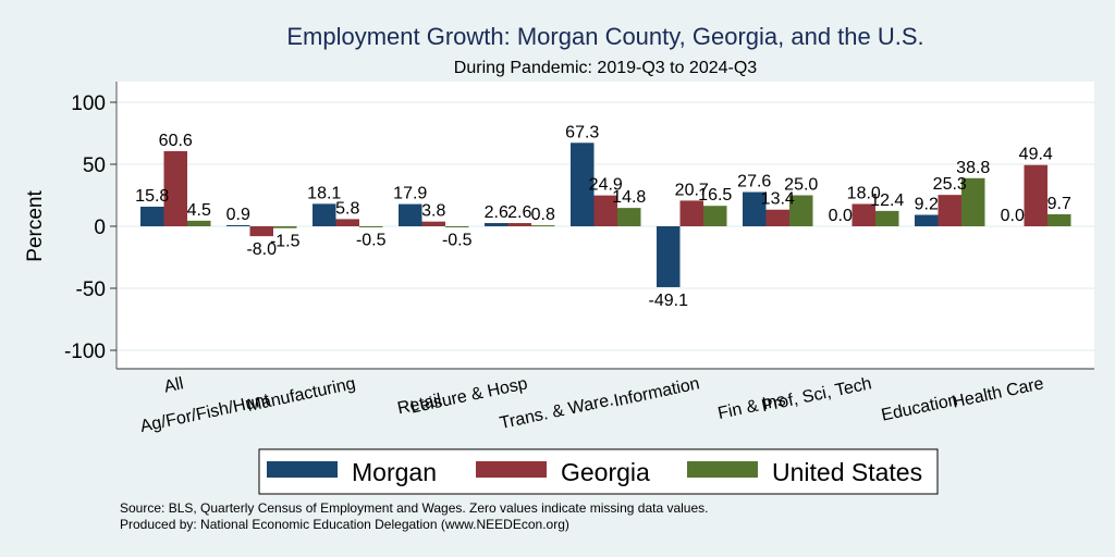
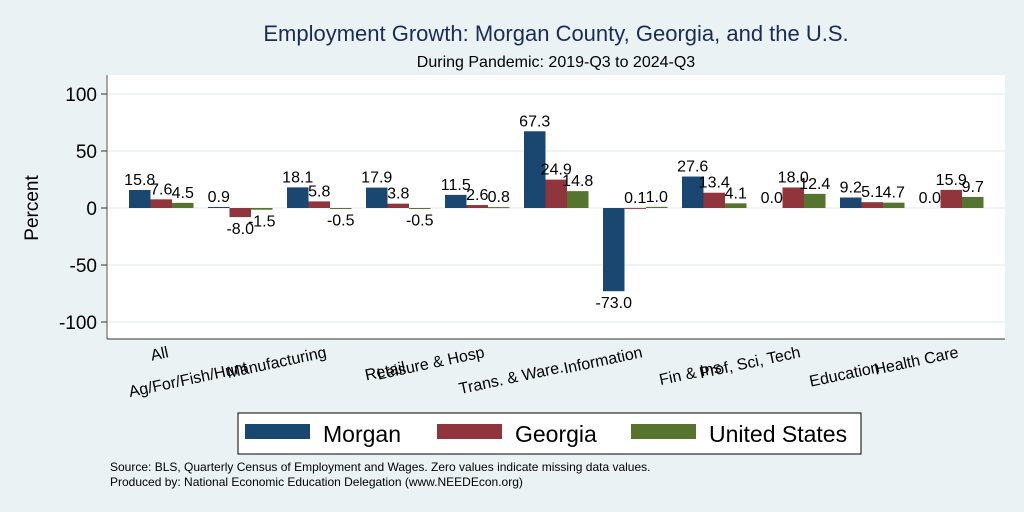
Georgia/All: 60.6 -> 7.6
Morgan/Leisure & Hosp: 2.6 -> 11.5
Morgan/Information: -49.1 -> -73.0
Georgia/Information: 20.7 -> 0.1
United States/Information: 16.5 -> 1.0
United States/Fin & Ins: 25.0 -> 4.1
Georgia/Education: 25.3 -> 5.1
United States/Education: 38.8 -> 4.7
Georgia/Health Care: 49.4 -> 15.9
